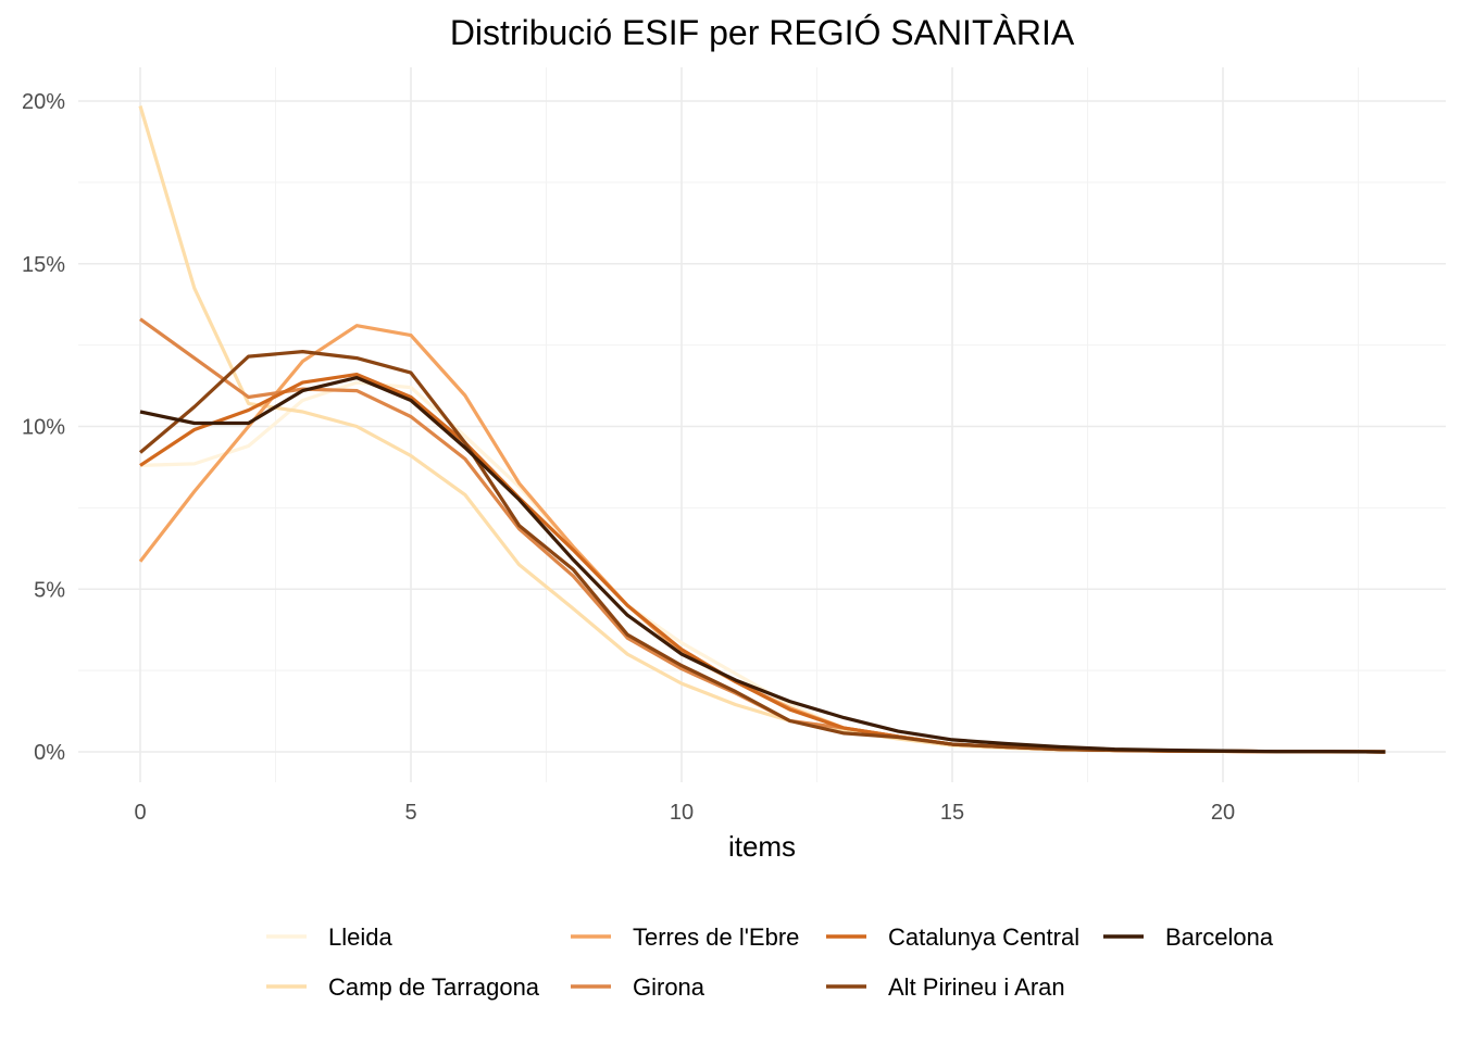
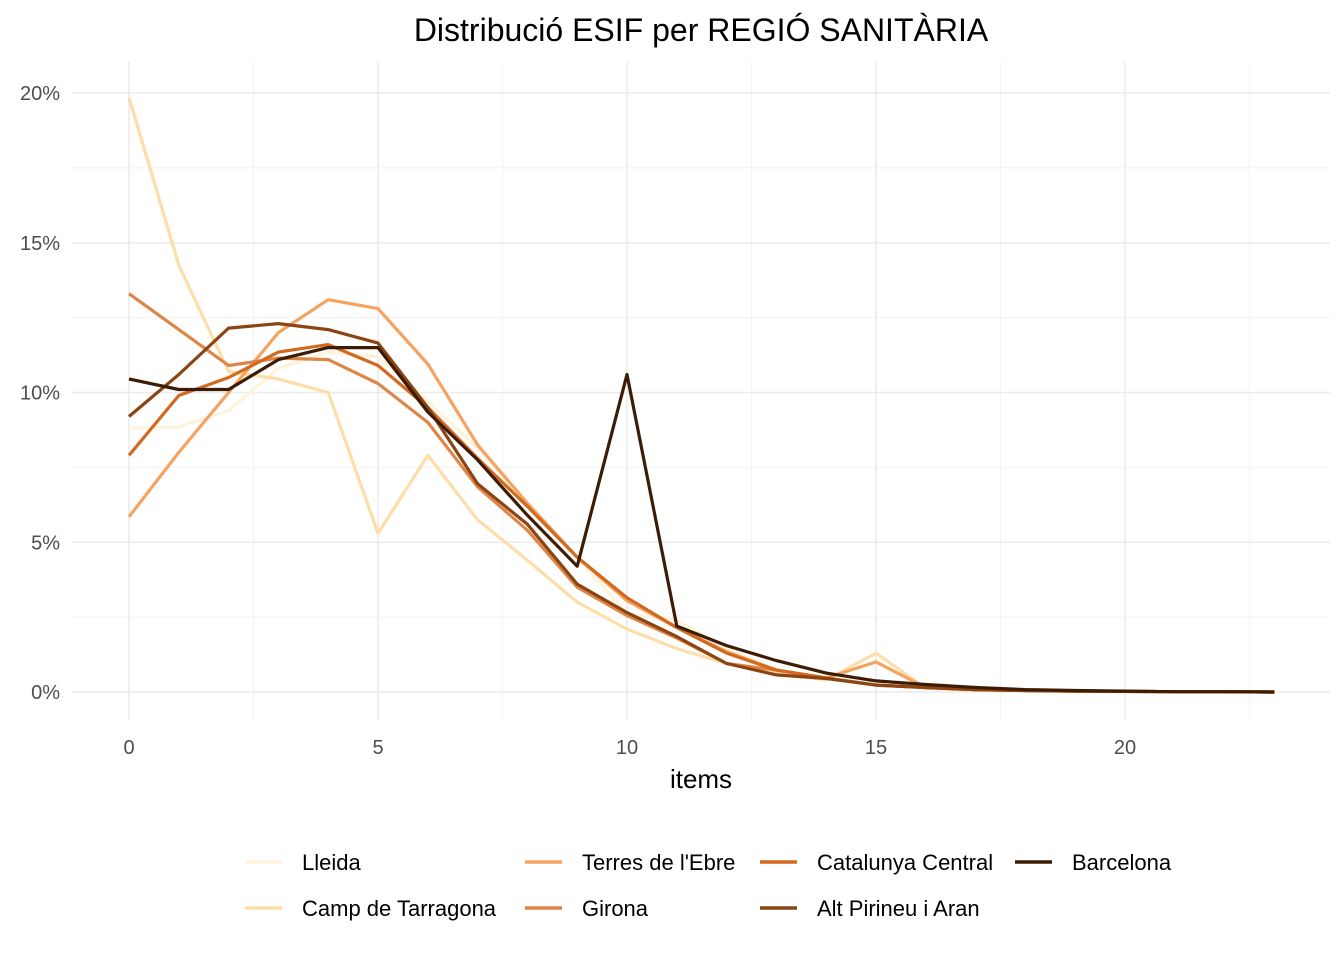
Catalunya Central/0: 8.8% -> 7.9%
Camp de Tarragona/5: 9.1% -> 5.3%
Barcelona/5: 10.8% -> 11.5%
Lleida/10: 3.4% -> 2.6%
Barcelona/10: 3.0% -> 10.6%
Camp de Tarragona/15: 0.2% -> 1.3%
Terres de l'Ebre/15: 0.2% -> 1.0%
